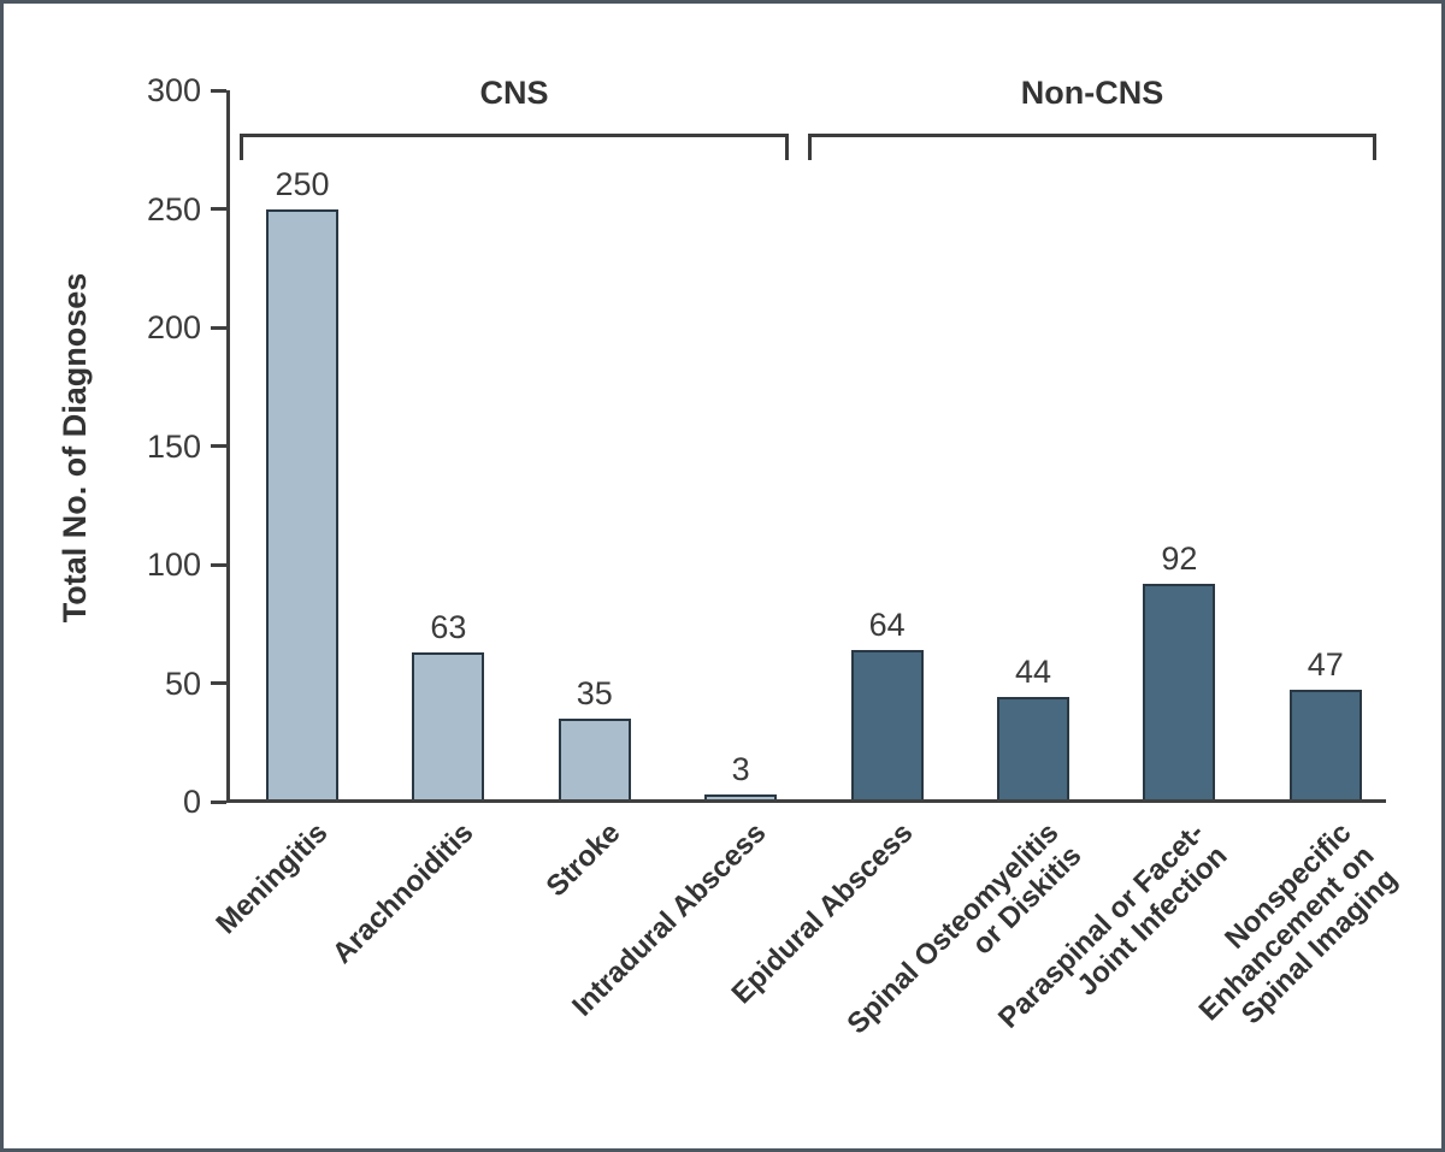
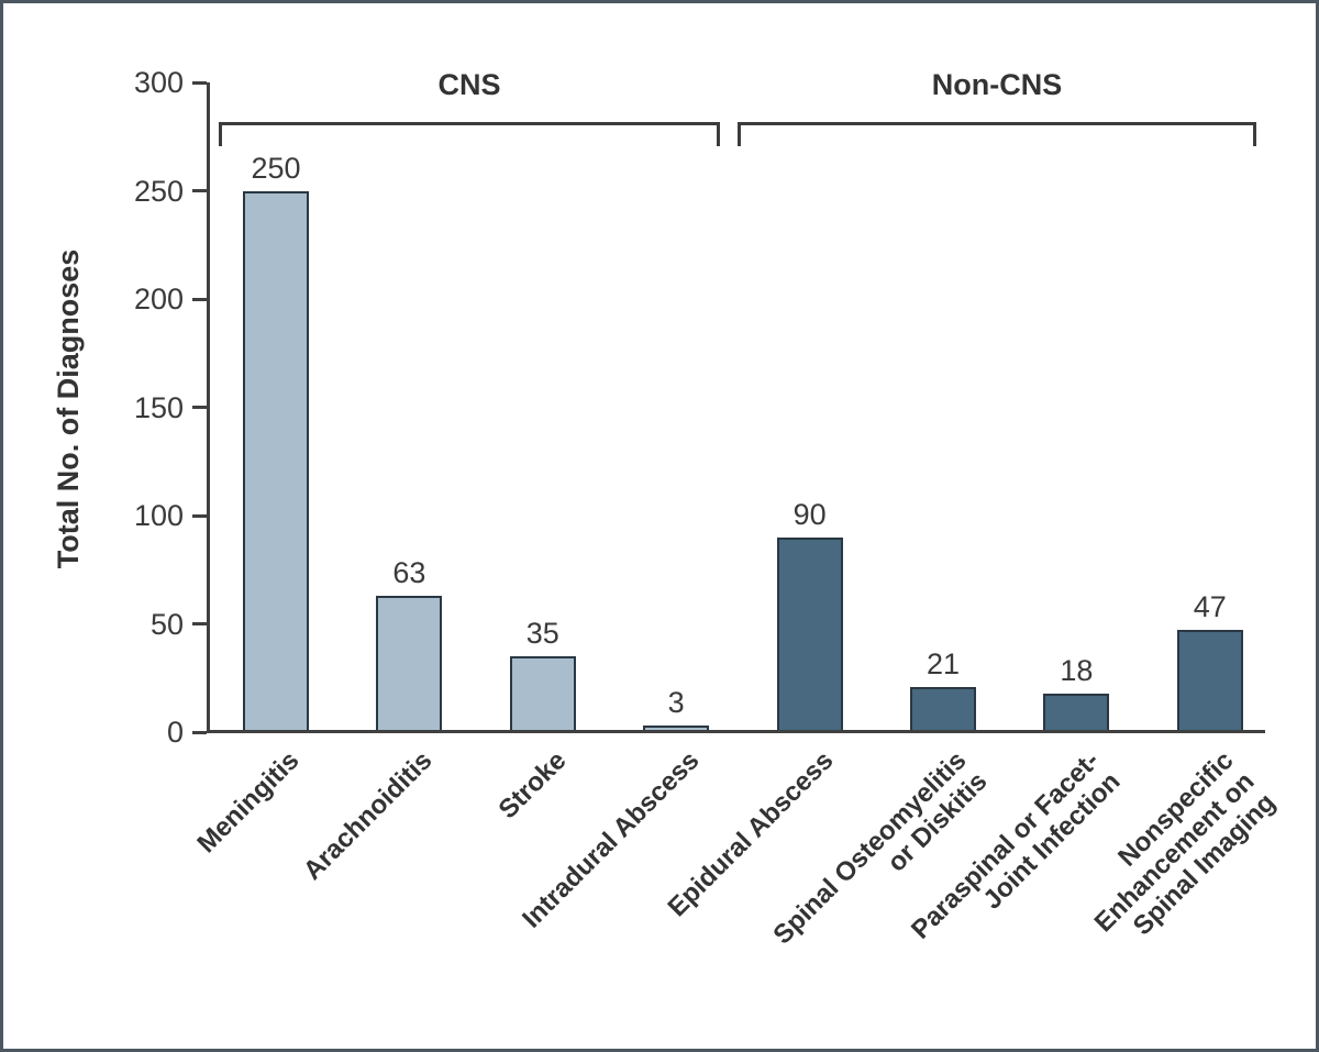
Epidural Abscess: 64 -> 90
Spinal Osteomyelitis or Diskitis: 44 -> 21
Paraspinal or Facet- Joint Infection: 92 -> 18
